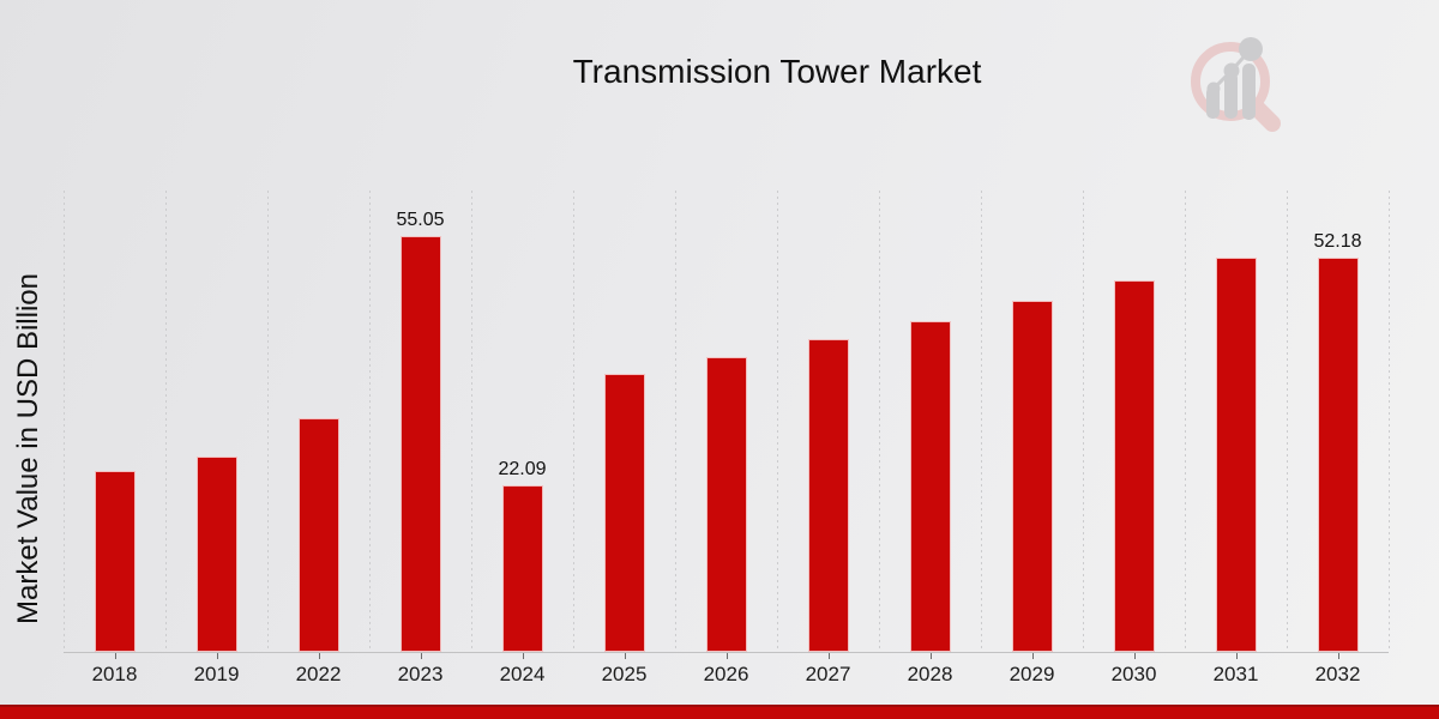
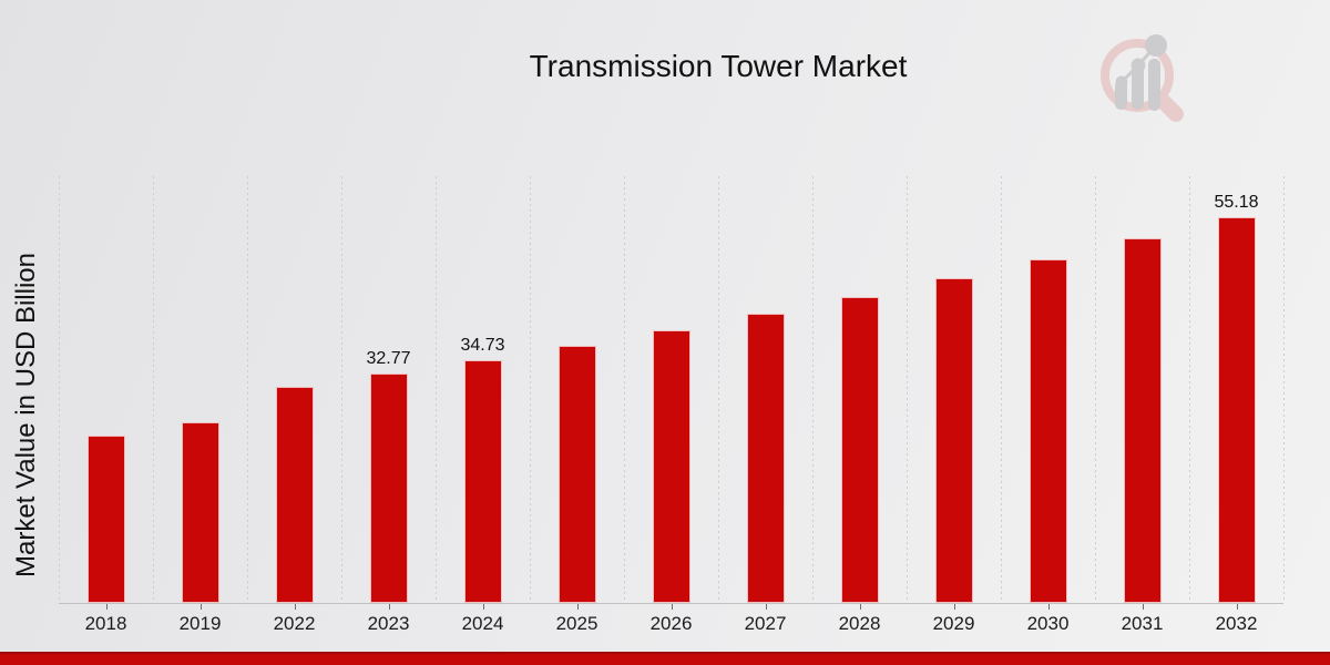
2023: 55.05 -> 32.77
2024: 22.09 -> 34.73
2032: 52.18 -> 55.18
